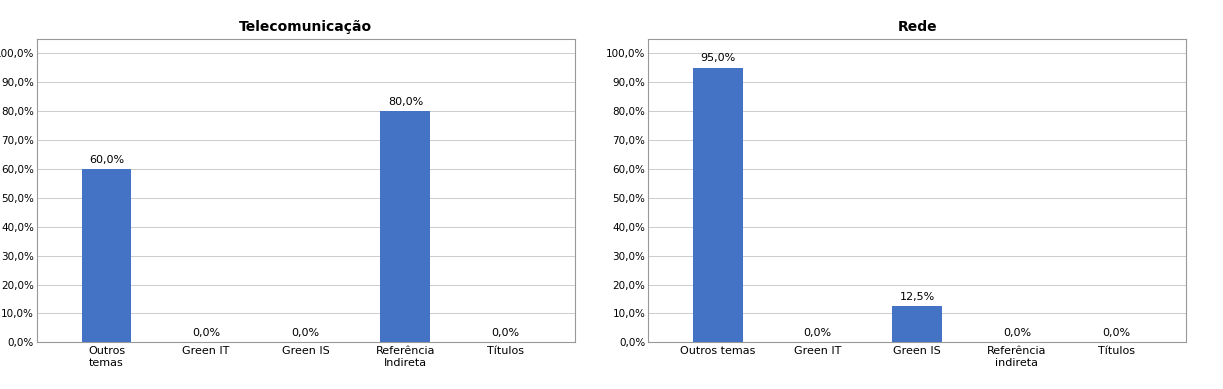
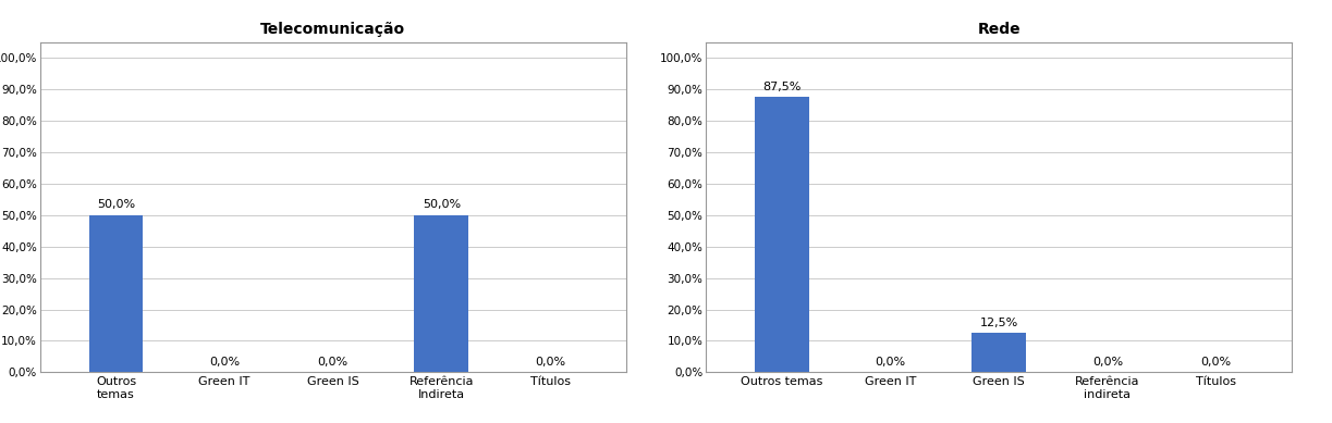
Telecomunicação/Outros temas: 60,0% -> 50,0%
Telecomunicação/Referência Indireta: 80,0% -> 50,0%
Rede/Outros temas: 95,0% -> 87,5%
